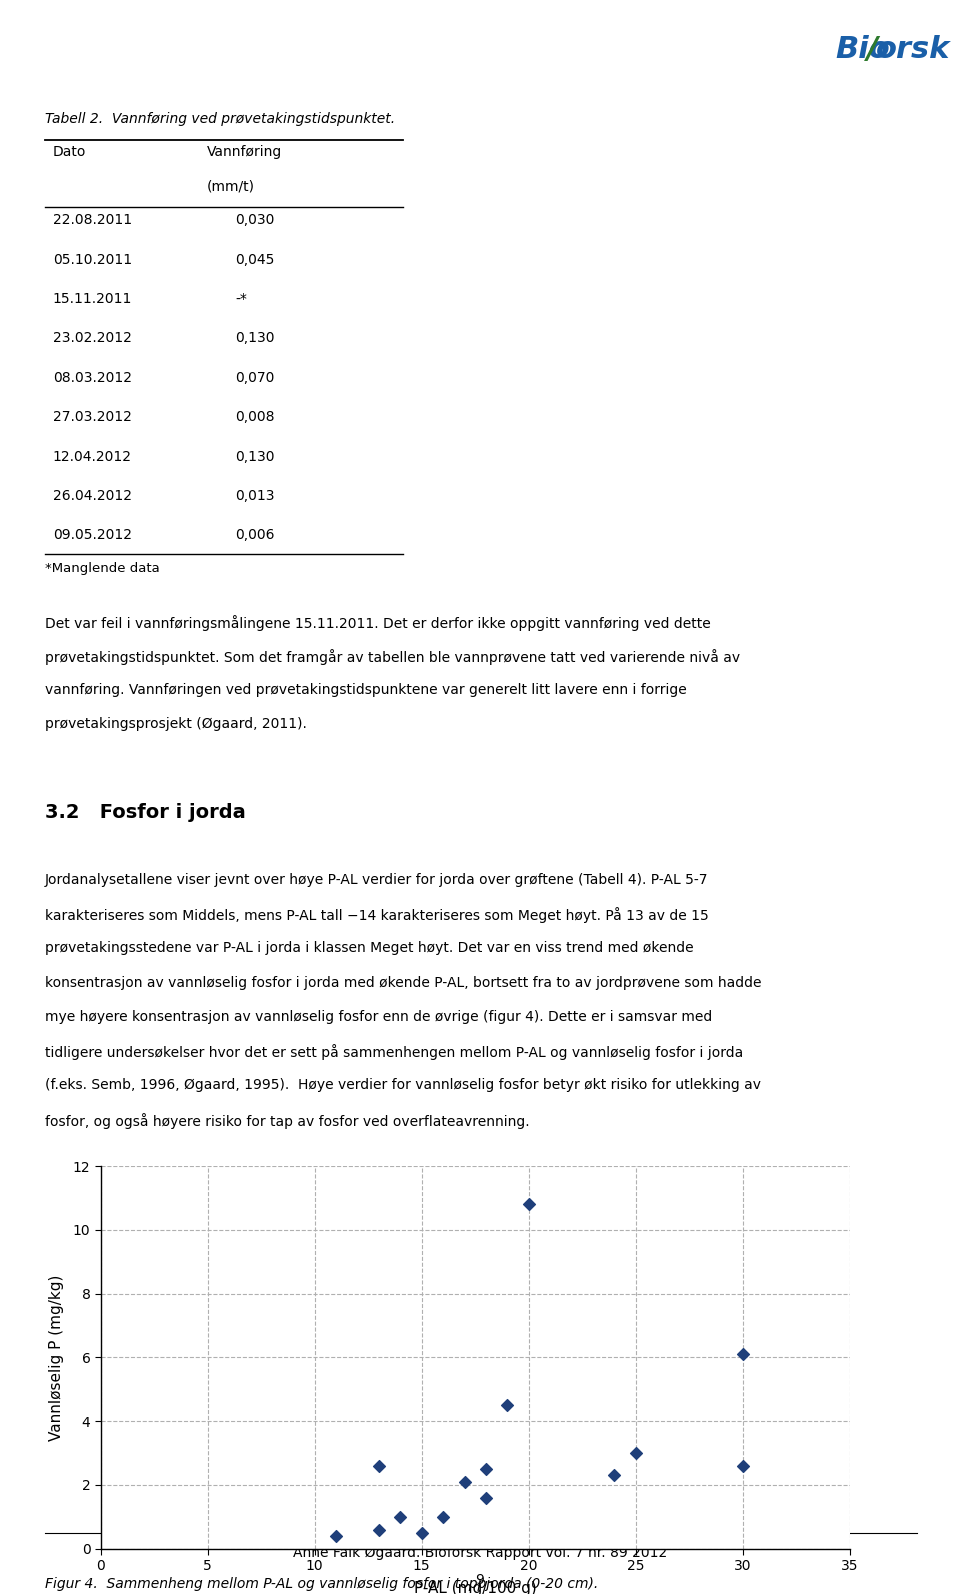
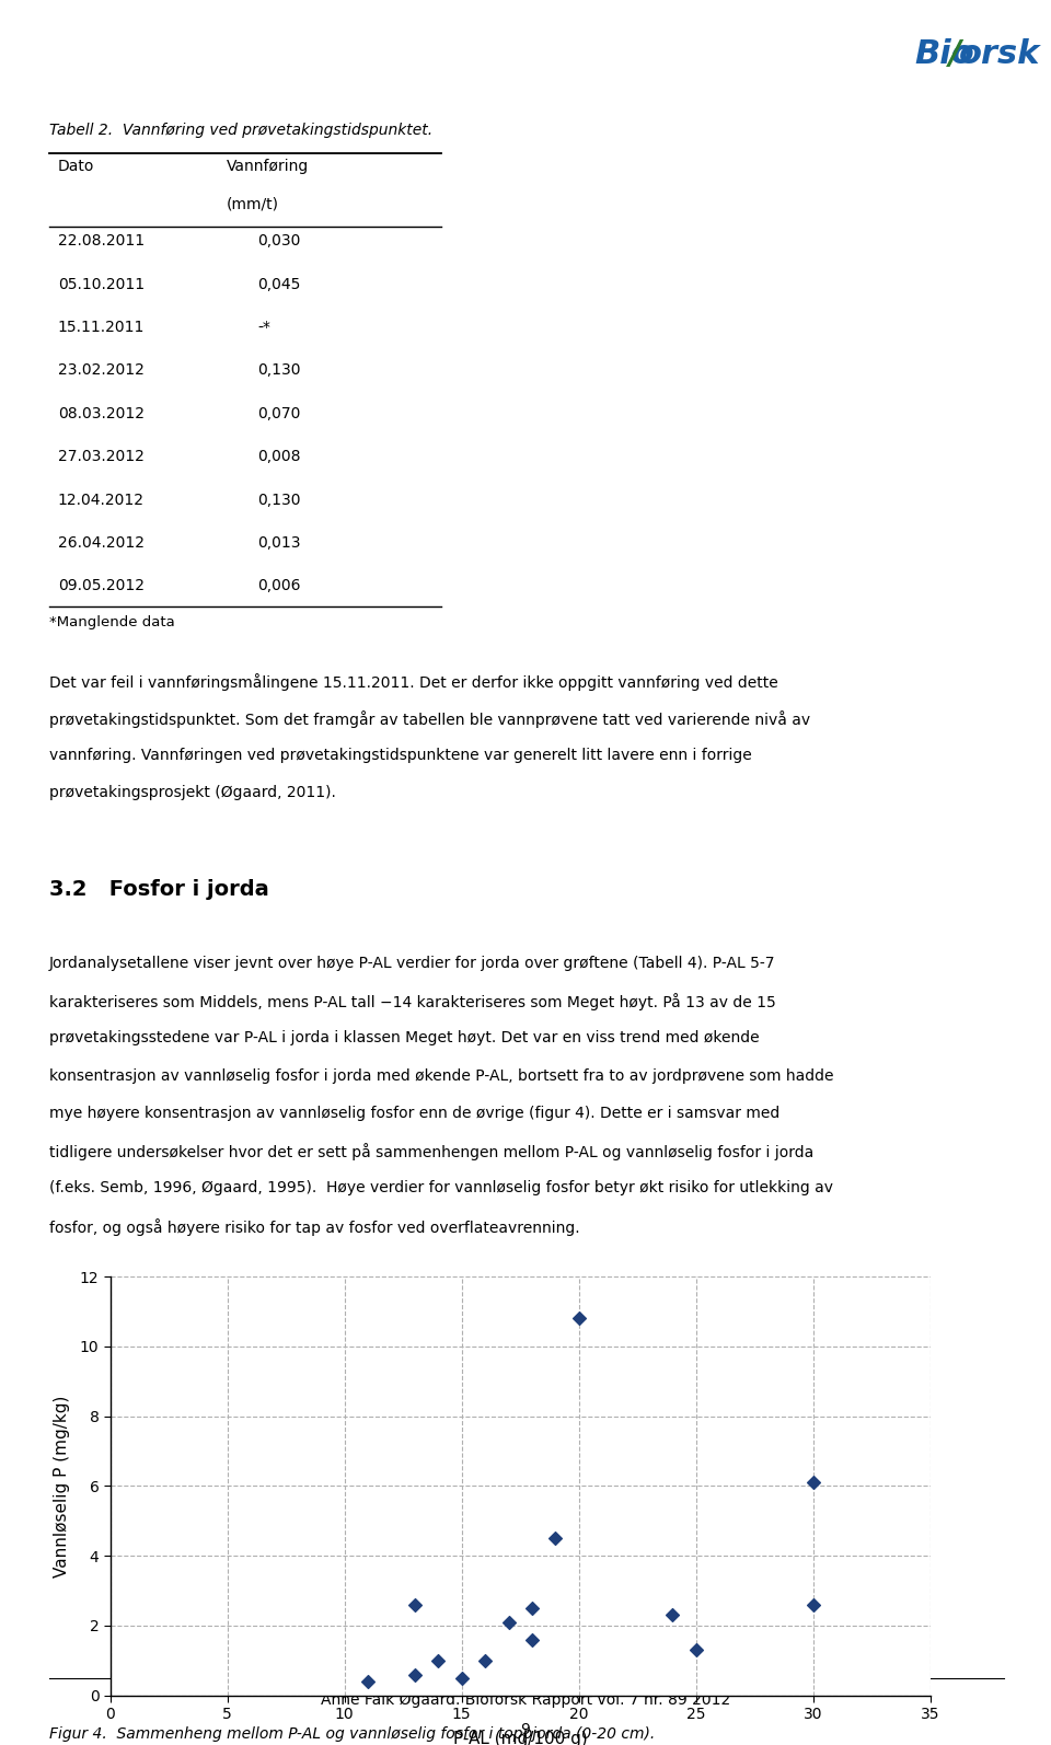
25: 3.0 -> 1.3
